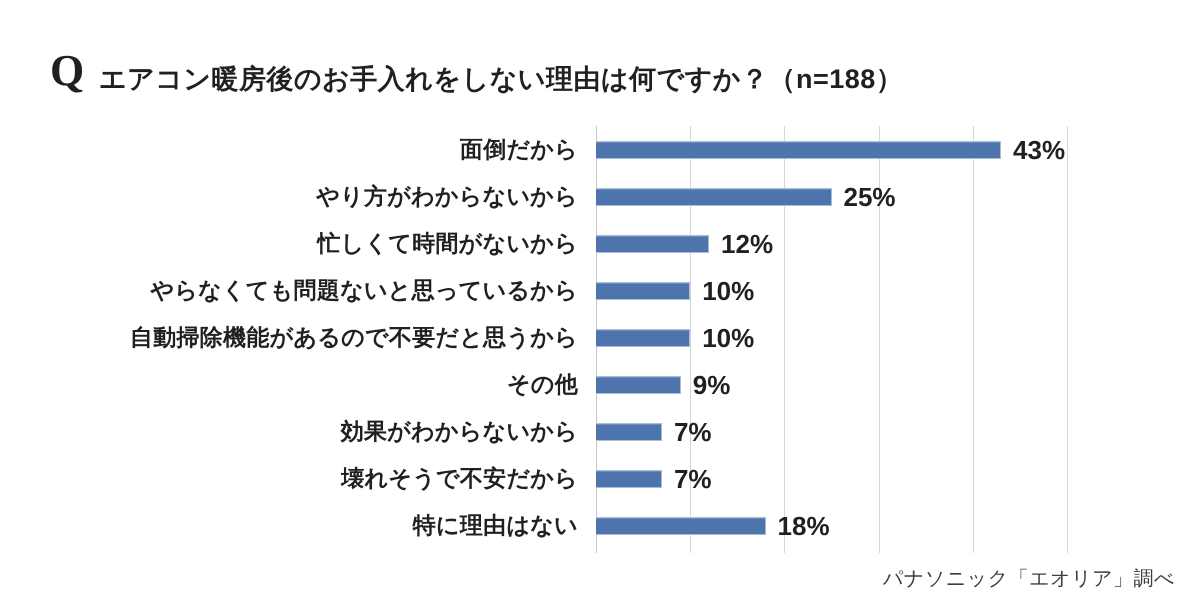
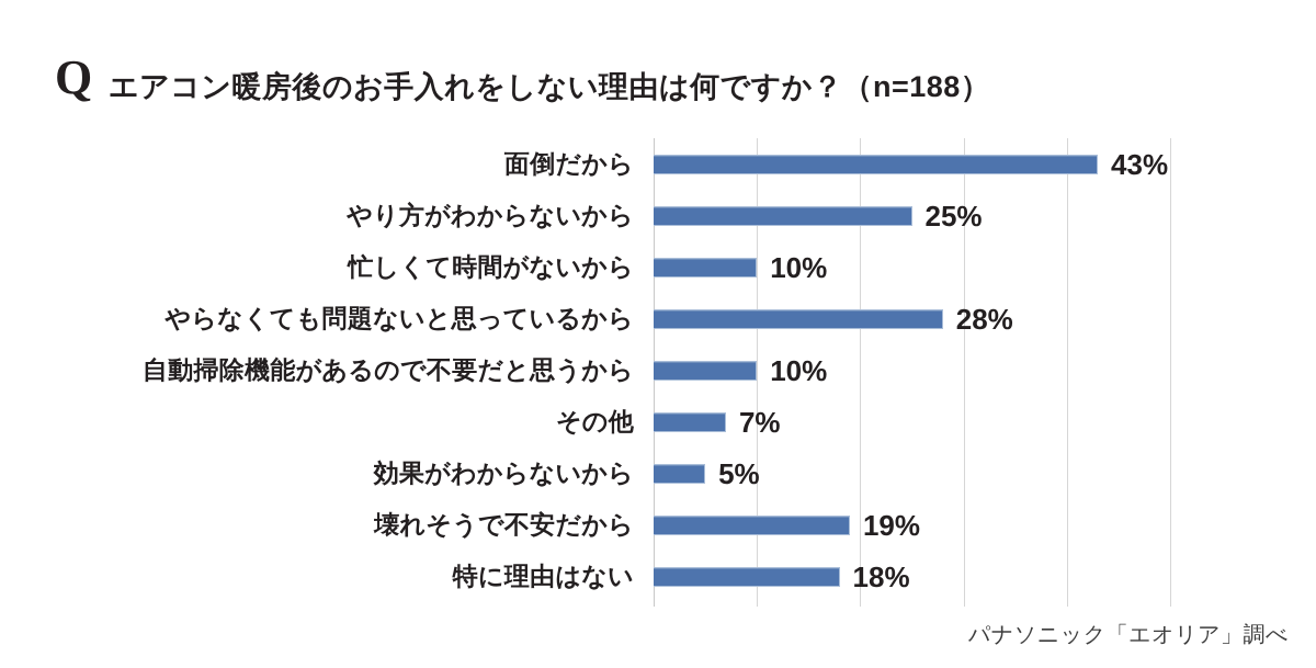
忙しくて時間がないから: 12% -> 10%
やらなくても問題ないと思っているから: 10% -> 28%
その他: 9% -> 7%
効果がわからないから: 7% -> 5%
壊れそうで不安だから: 7% -> 19%
